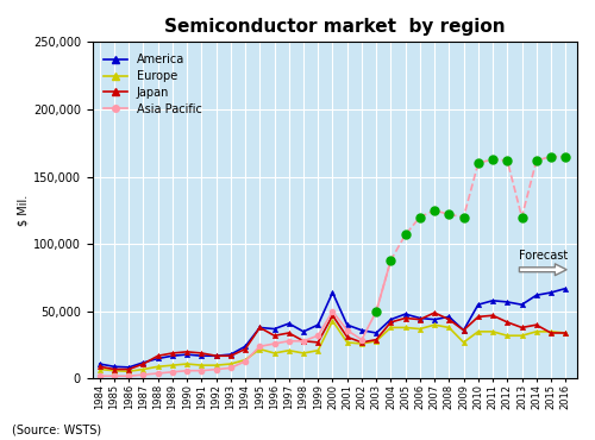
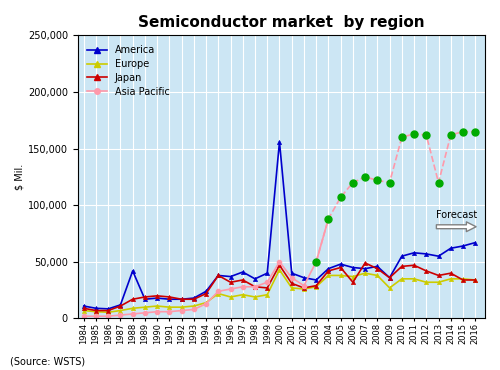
America/1988: 15,000 -> 42,000
America/2000: 64,000 -> 156,000
Japan/2006: 44,000 -> 32,000
